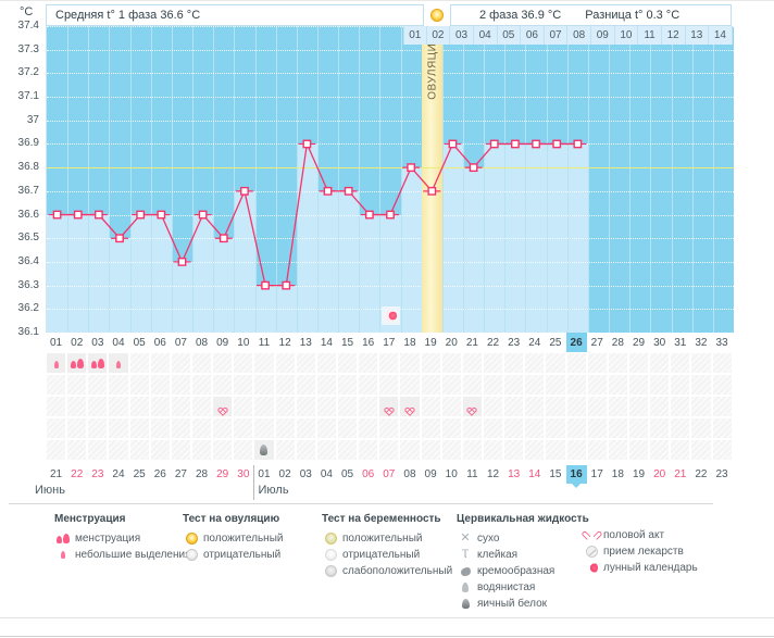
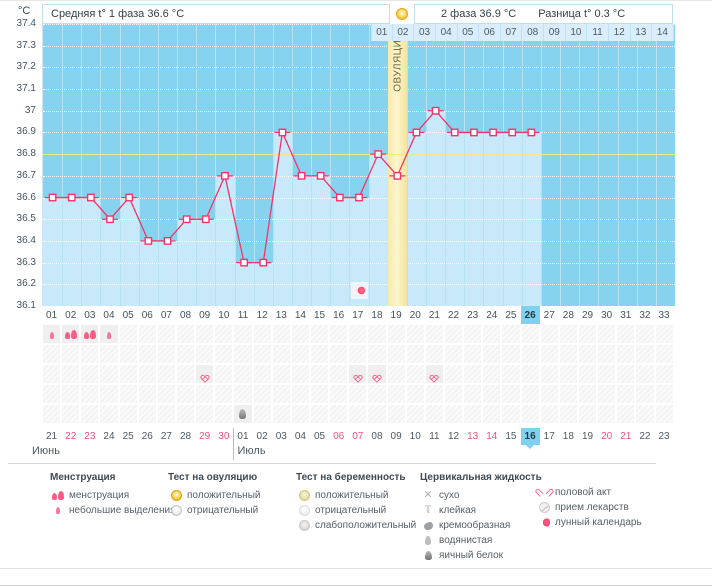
06: 36.6 -> 36.4
08: 36.6 -> 36.5
21: 36.8 -> 37.0
